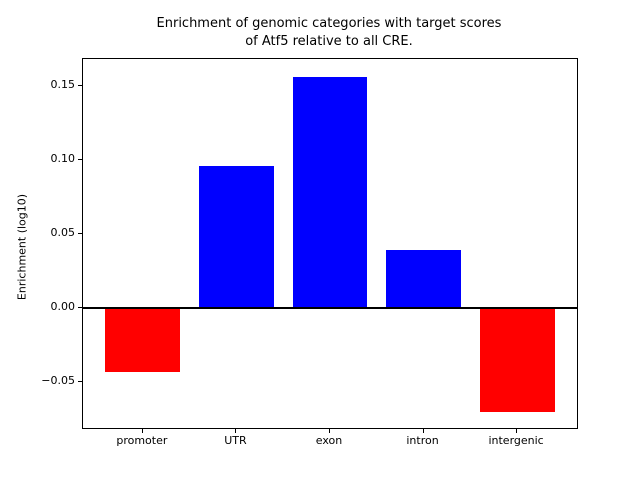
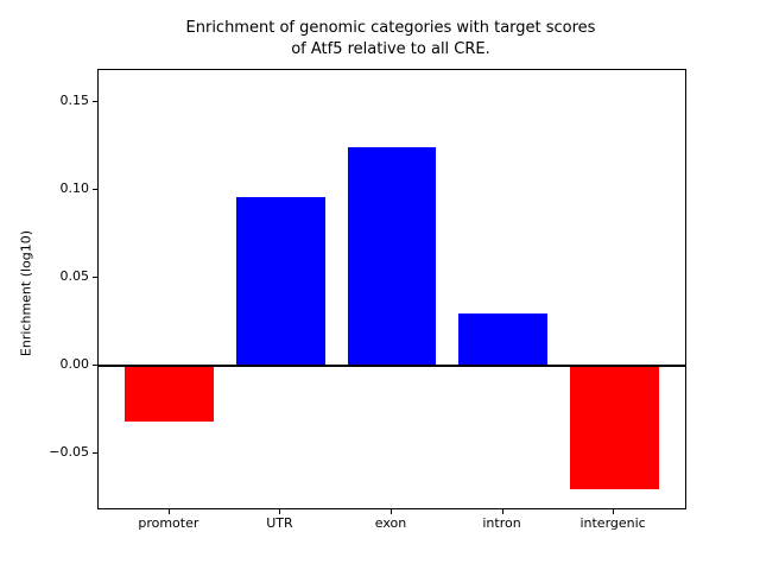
promoter: -0.043 -> -0.032
exon: 0.156 -> 0.124
intron: 0.039 -> 0.030
